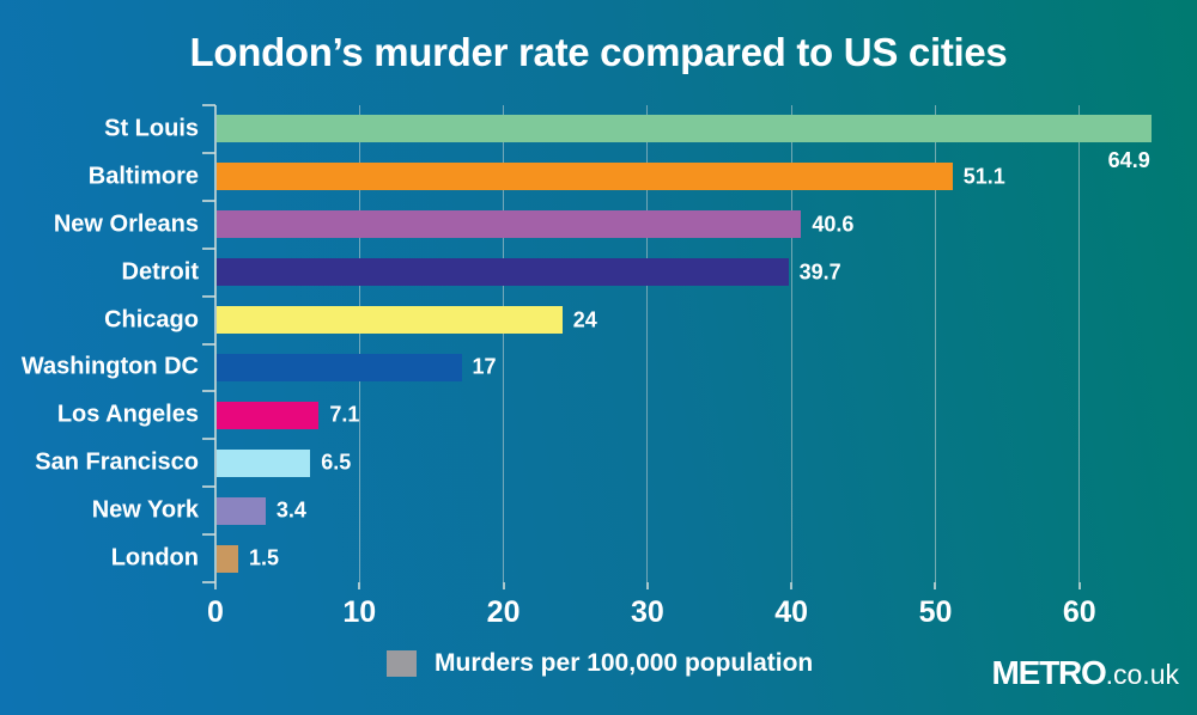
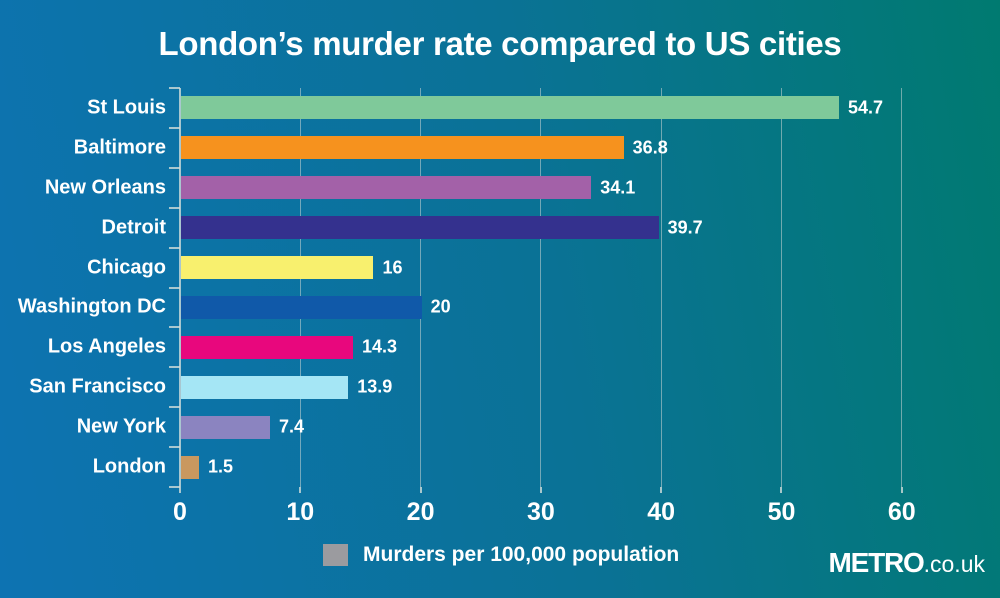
St Louis: 64.9 -> 54.7
Baltimore: 51.1 -> 36.8
New Orleans: 40.6 -> 34.1
Chicago: 24 -> 16
Washington DC: 17 -> 20
Los Angeles: 7.1 -> 14.3
San Francisco: 6.5 -> 13.9
New York: 3.4 -> 7.4
